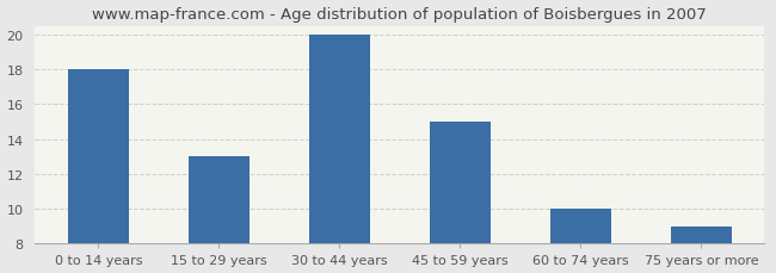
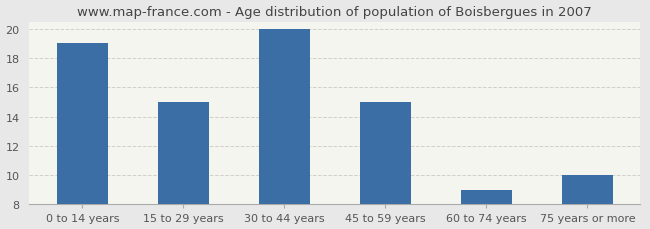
0 to 14 years: 18 -> 19
15 to 29 years: 13 -> 15
60 to 74 years: 10 -> 9
75 years or more: 9 -> 10
